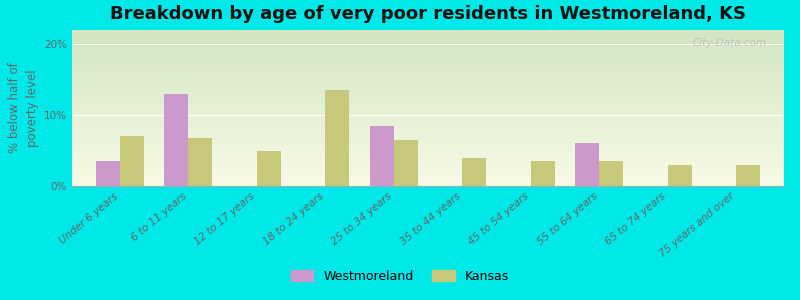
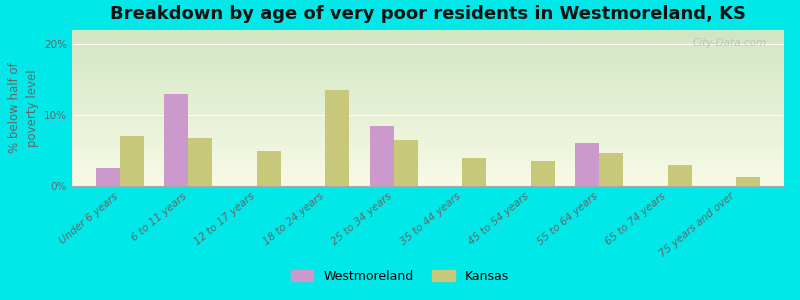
Westmoreland/Under 6 years: 3.5% -> 2.6%
Kansas/55 to 64 years: 3.5% -> 4.6%
Kansas/75 years and over: 3.0% -> 1.2%
